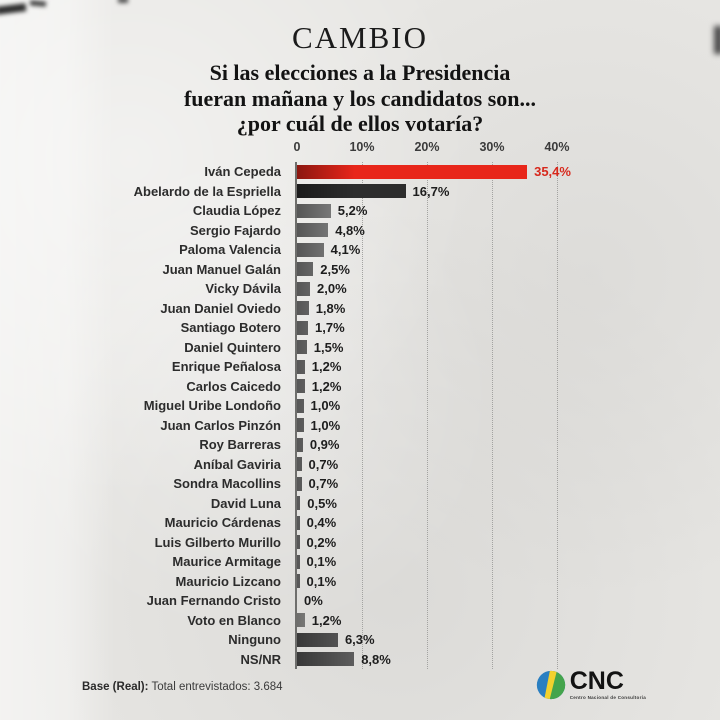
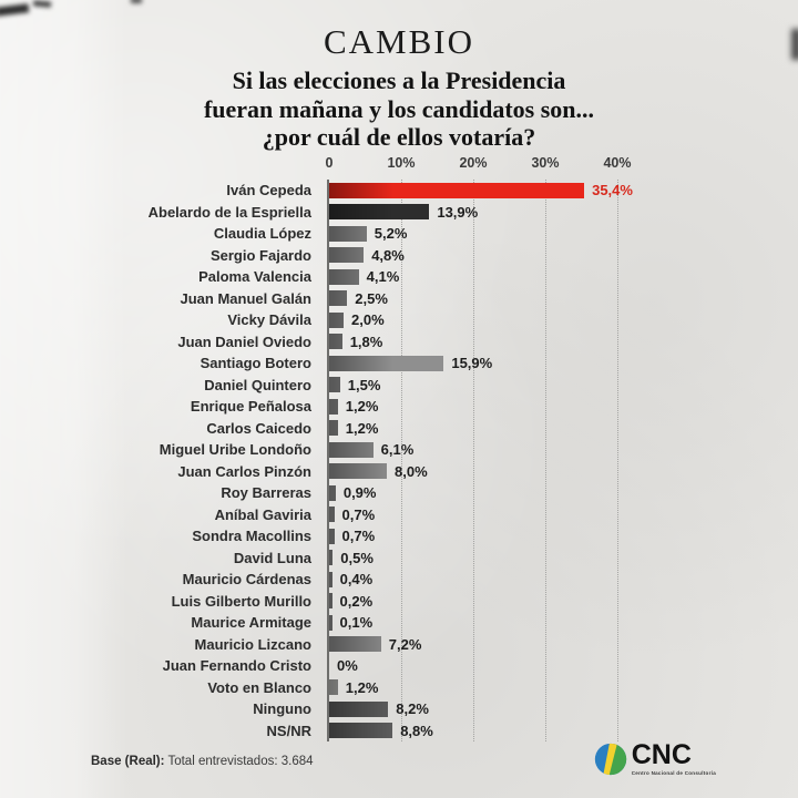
Abelardo de la Espriella: 16,7% -> 13,9%
Santiago Botero: 1,7% -> 15,9%
Miguel Uribe Londoño: 1,0% -> 6,1%
Juan Carlos Pinzón: 1,0% -> 8,0%
Mauricio Lizcano: 0,1% -> 7,2%
Ninguno: 6,3% -> 8,2%
